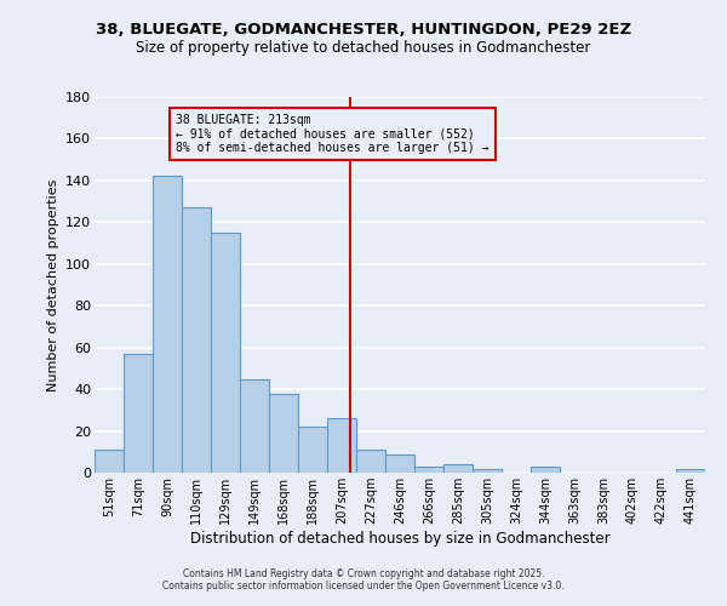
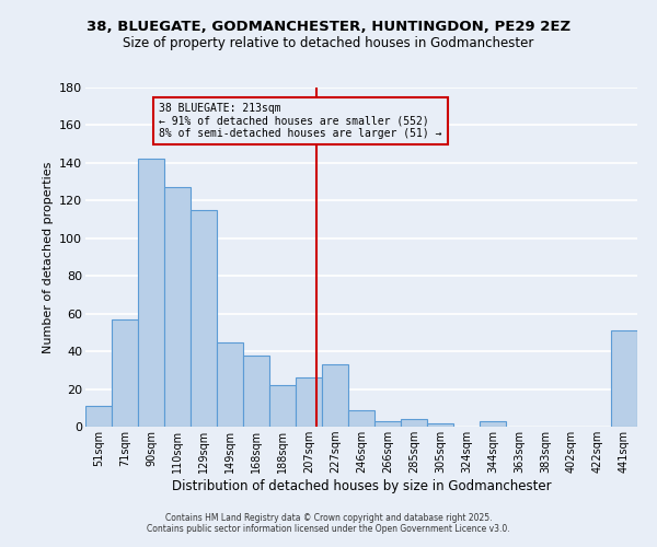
227sqm: 11 -> 33
441sqm: 2 -> 51
